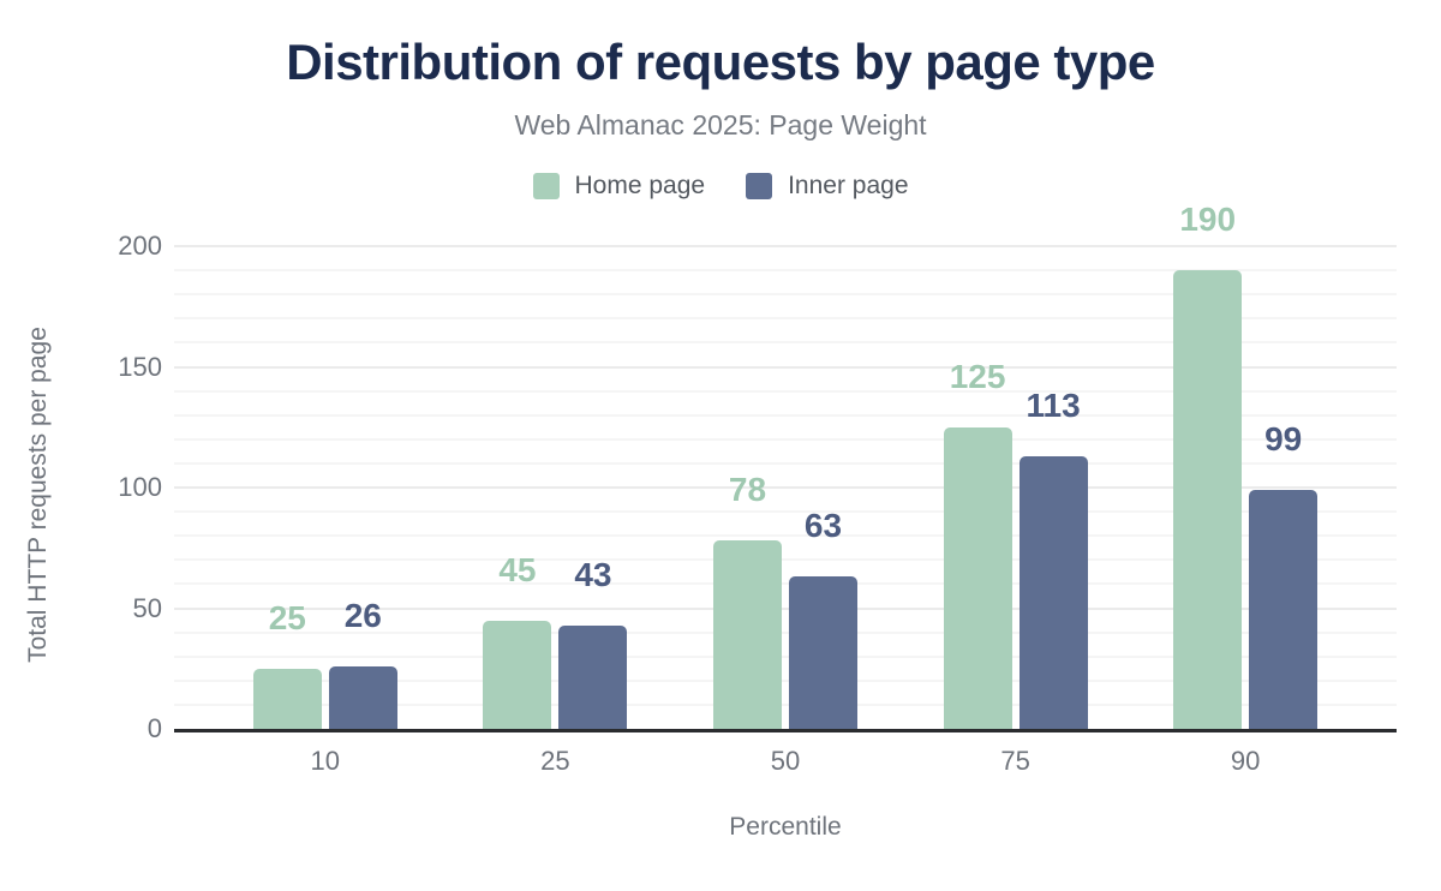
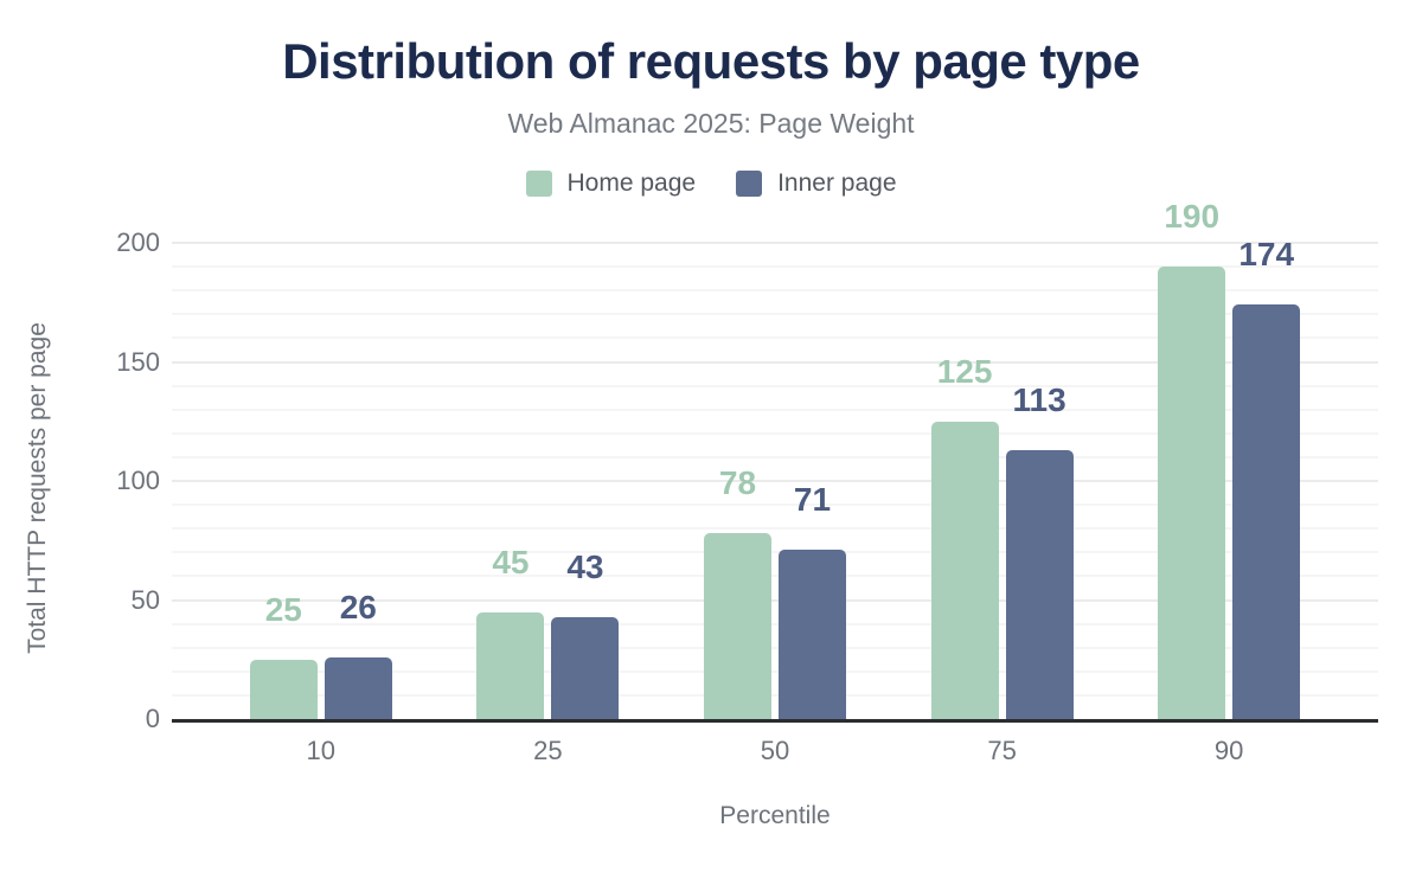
Inner page/50: 63 -> 71
Inner page/90: 99 -> 174
